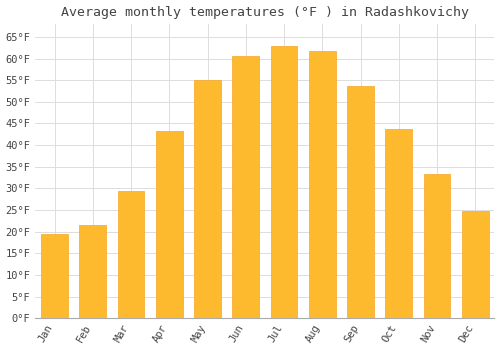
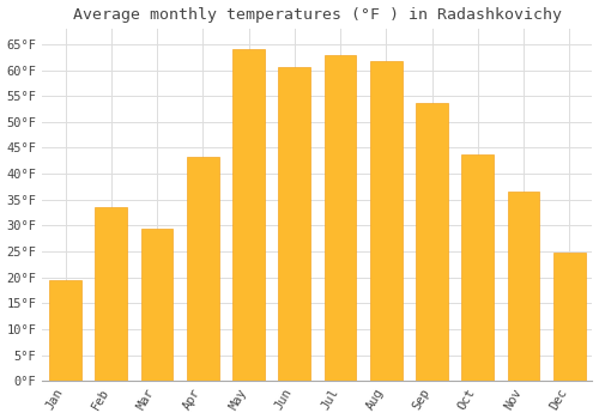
Feb: 21.6°F -> 33.5°F
May: 55.0°F -> 64.0°F
Nov: 33.4°F -> 36.5°F
